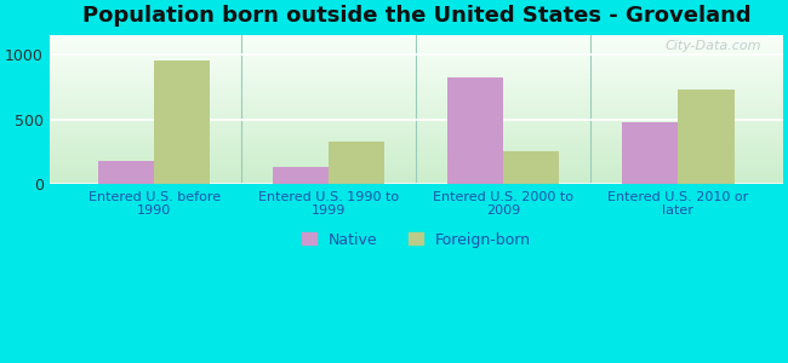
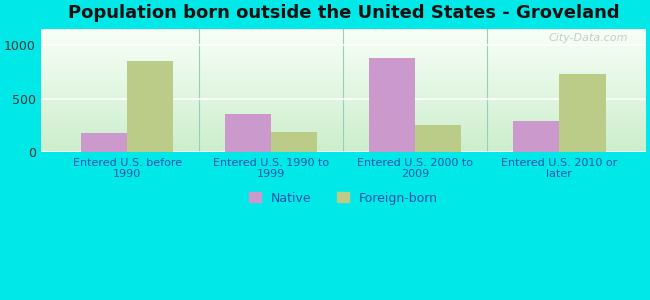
Foreign-born/Entered U.S. before 1990: 960 -> 850
Native/Entered U.S. 1990 to 1999: 140 -> 360
Foreign-born/Entered U.S. 1990 to 1999: 320 -> 190
Native/Entered U.S. 2000 to 2009: 820 -> 880
Native/Entered U.S. 2010 or later: 480 -> 290
